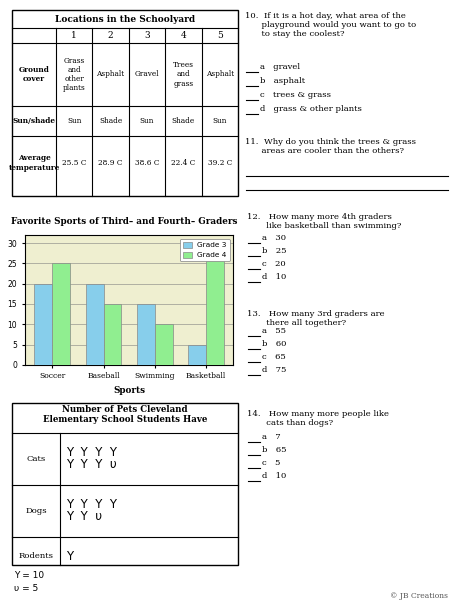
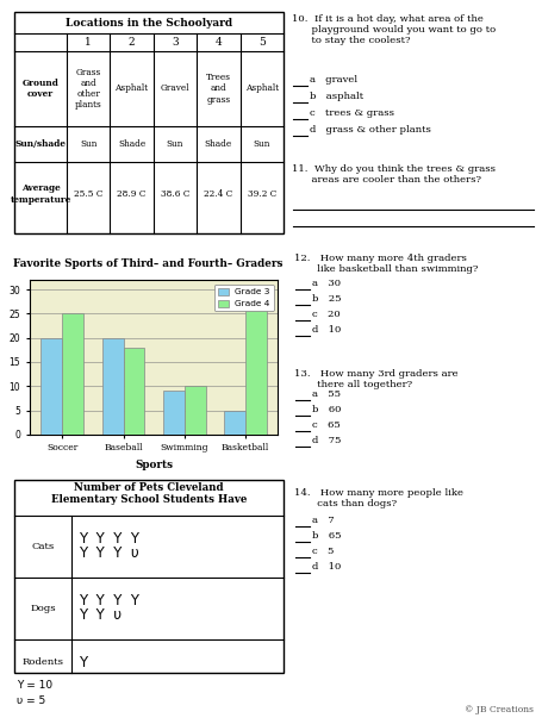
Grade 4/Baseball: 15 -> 18
Grade 3/Swimming: 15 -> 9
